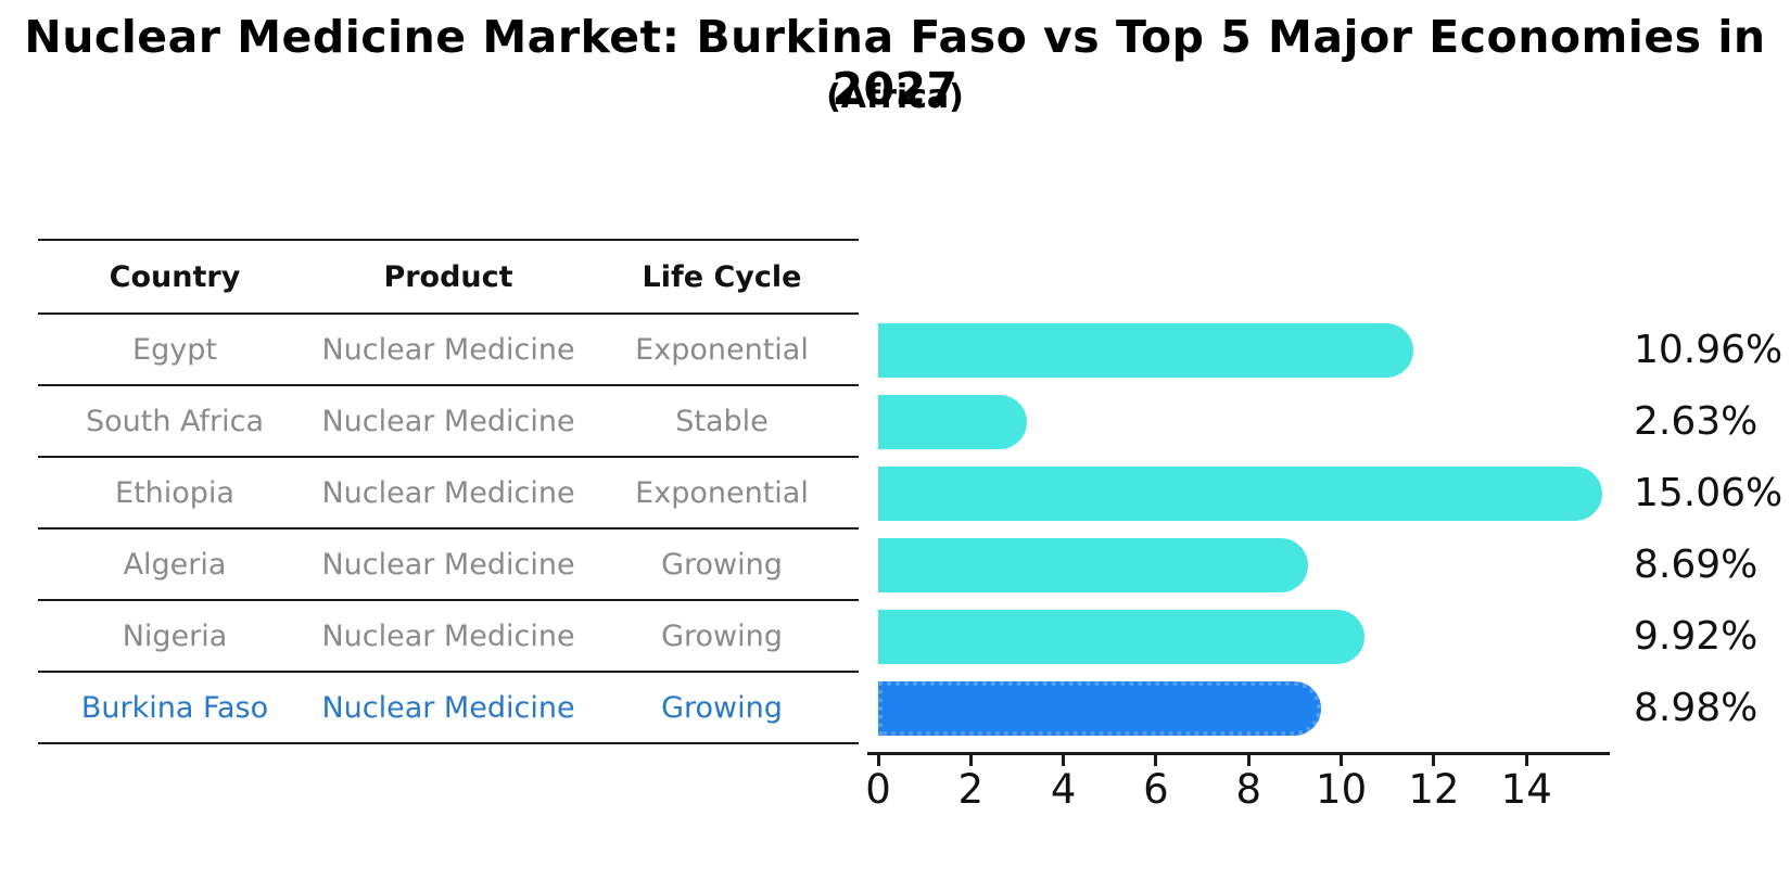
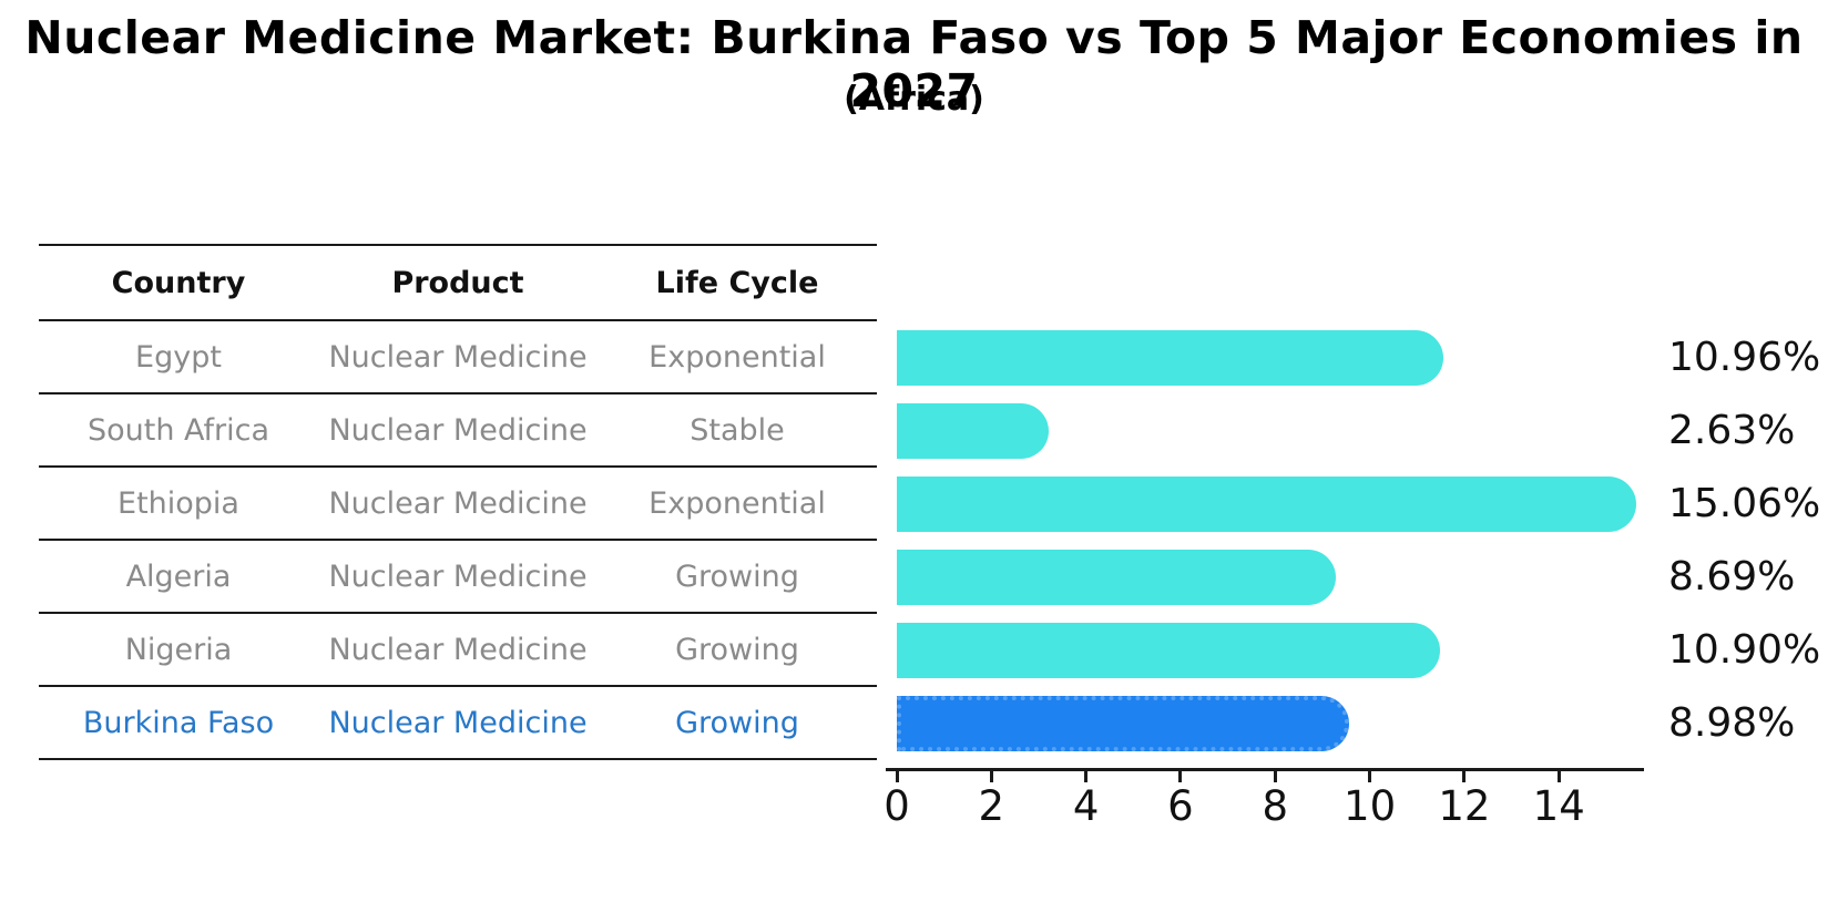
Nigeria: 9.92% -> 10.90%
